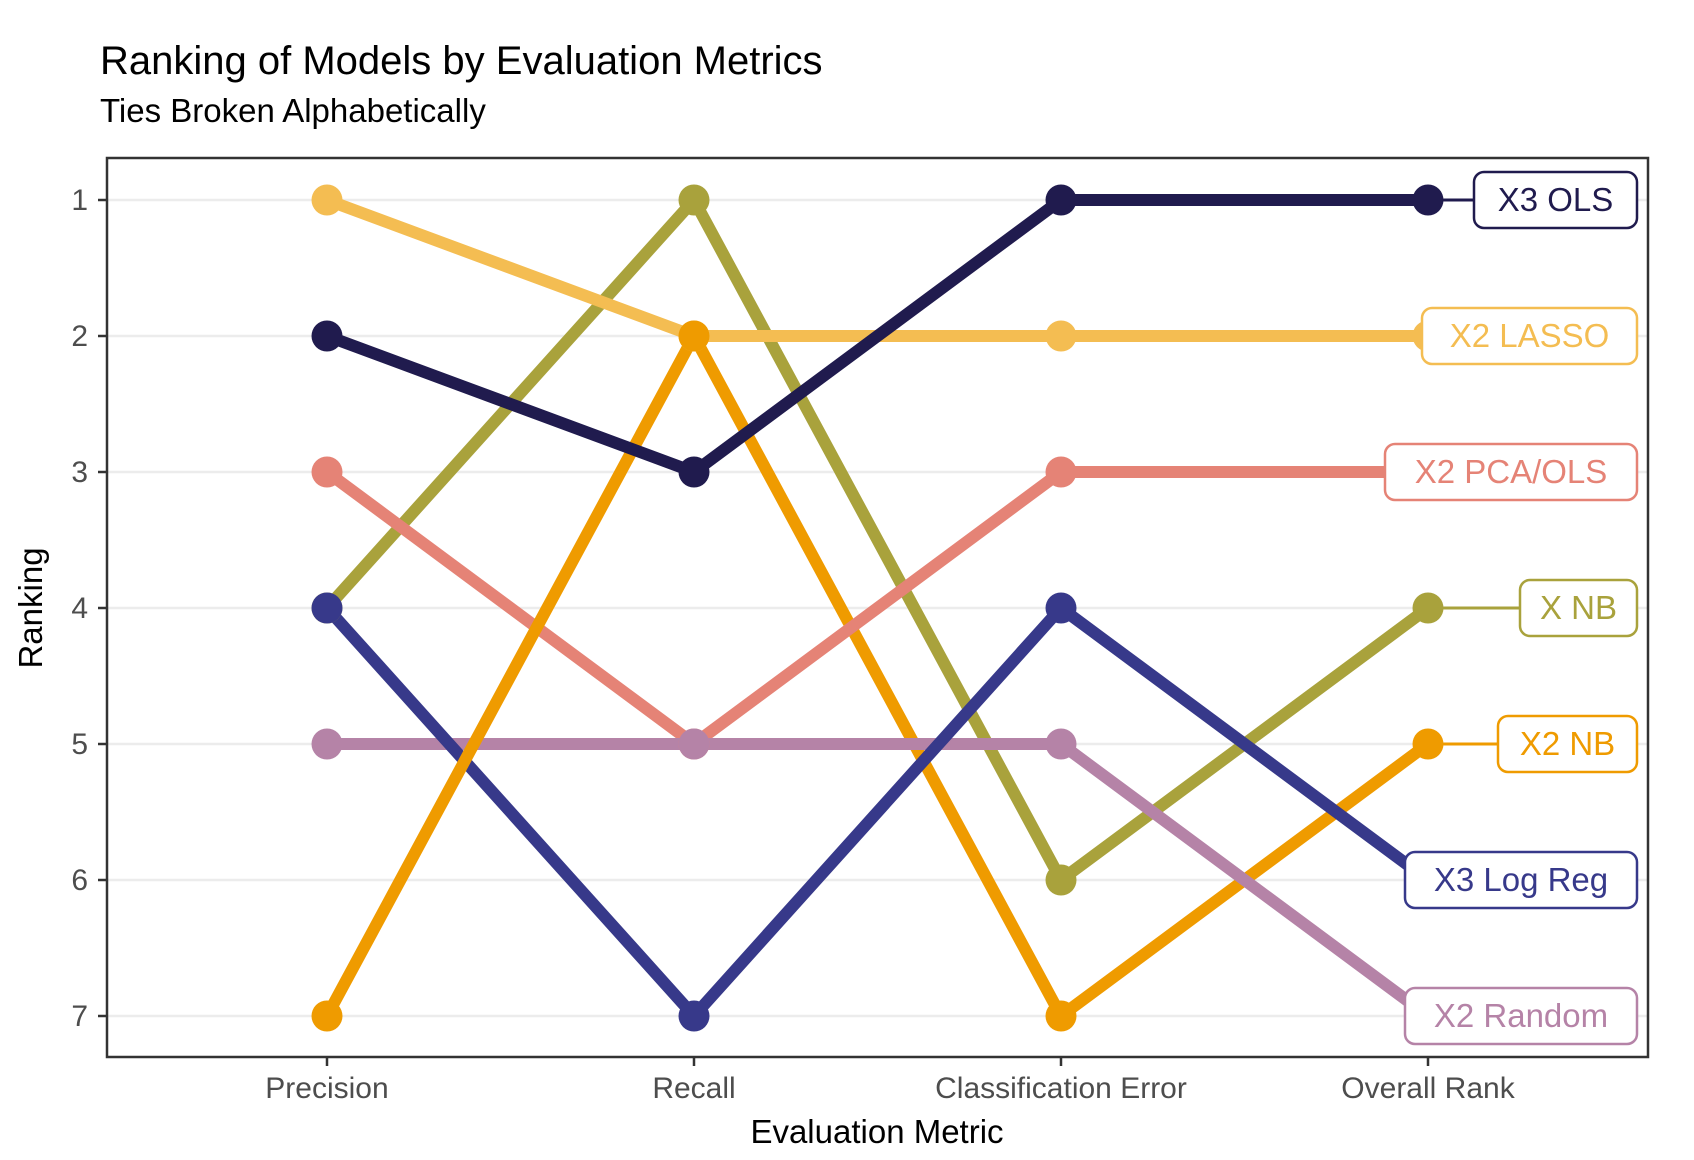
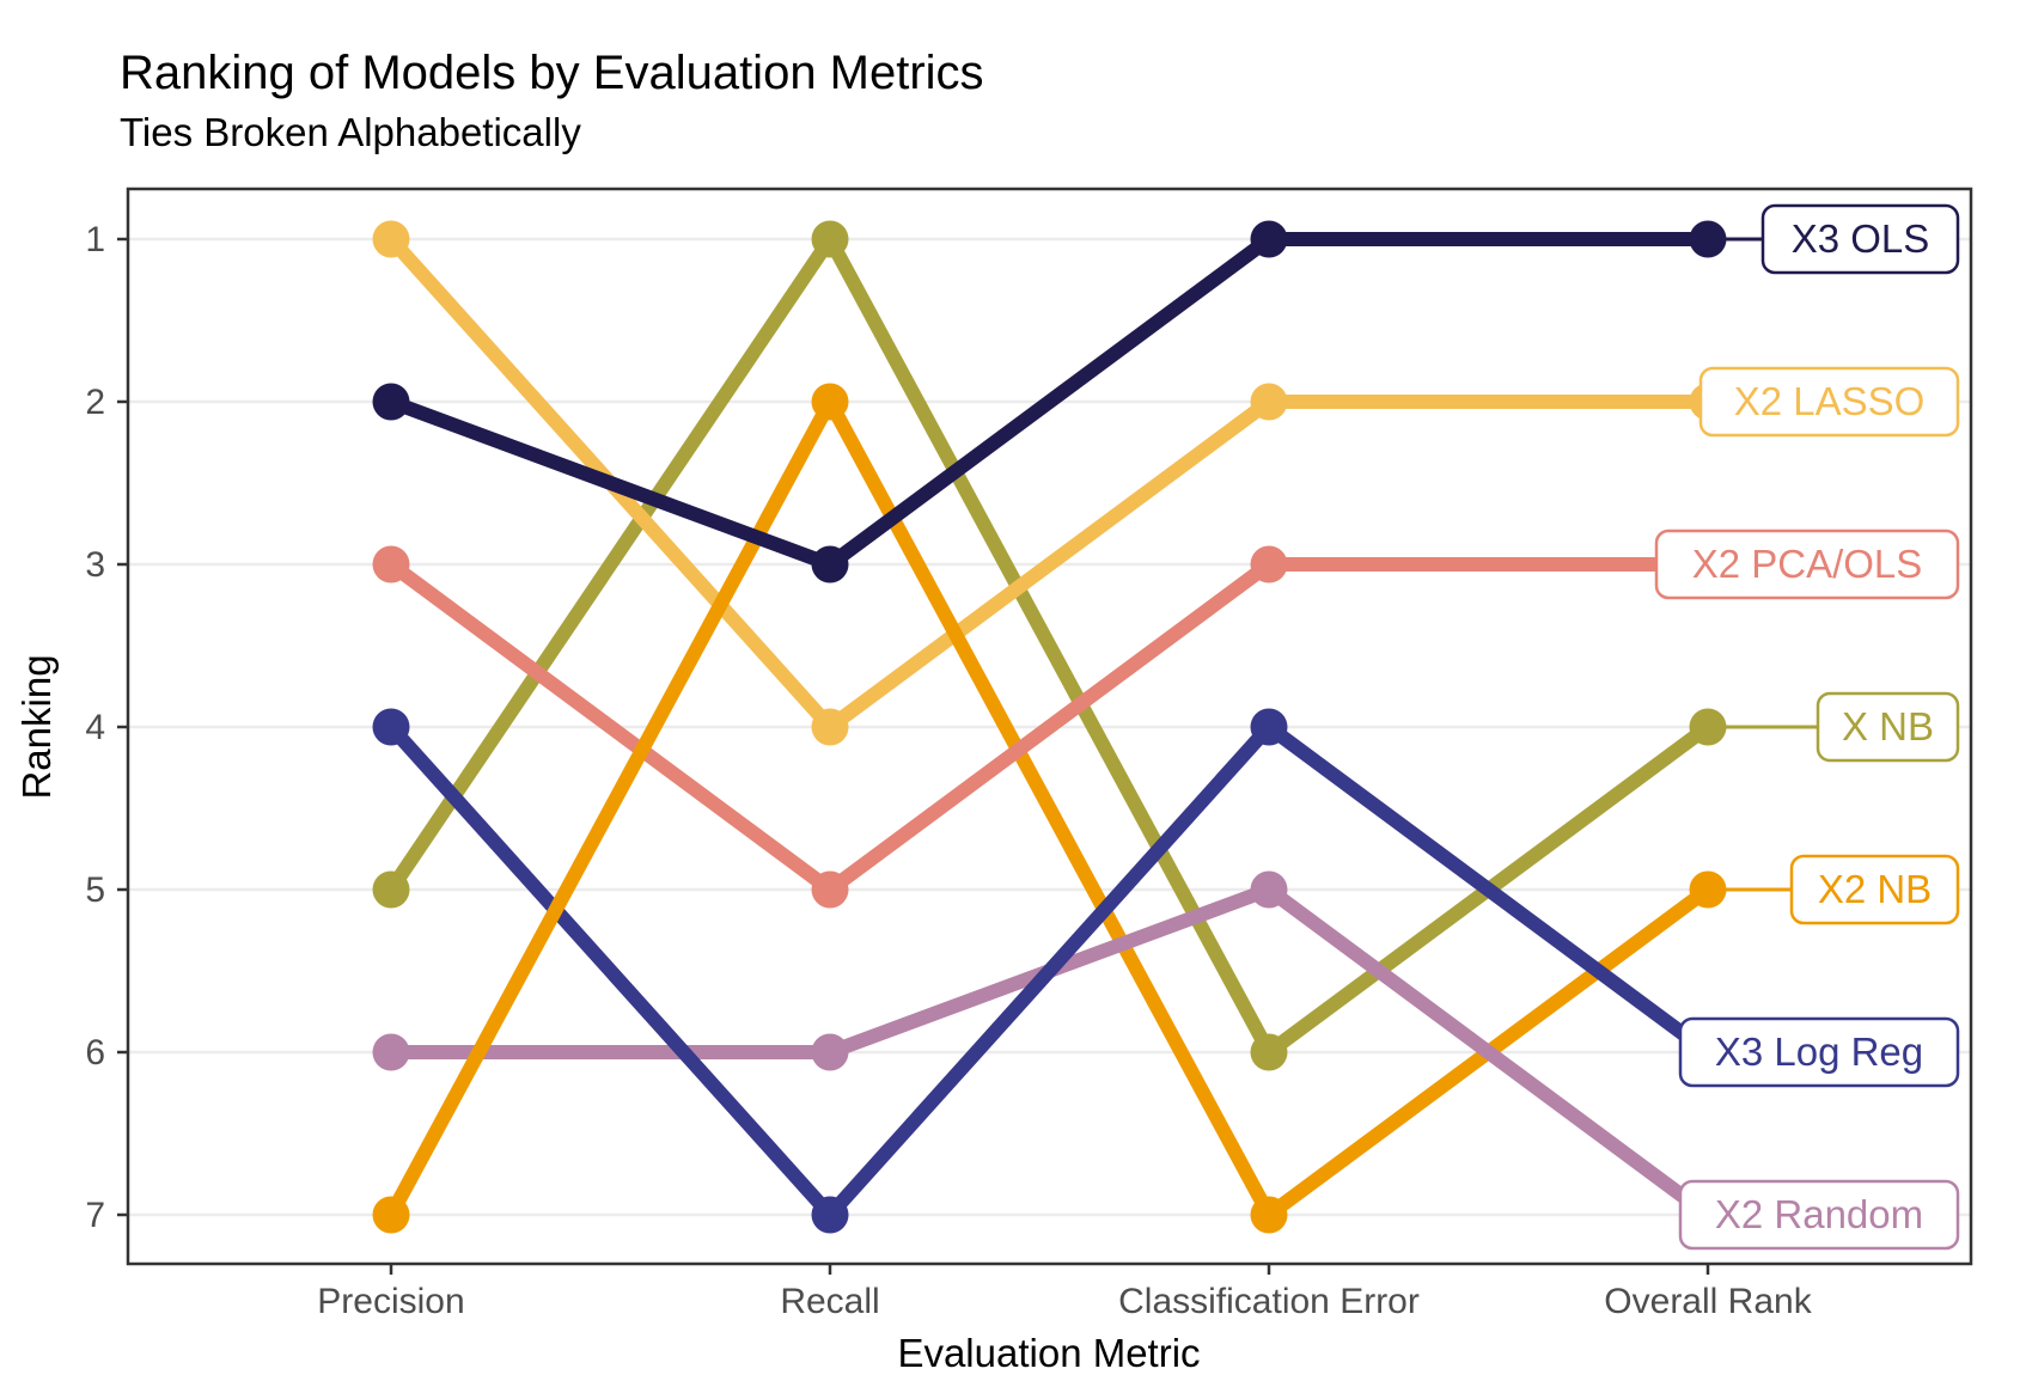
X NB/Precision: 4 -> 5
X2 Random/Precision: 5 -> 6
X2 LASSO/Recall: 2 -> 4
X2 Random/Recall: 5 -> 6
